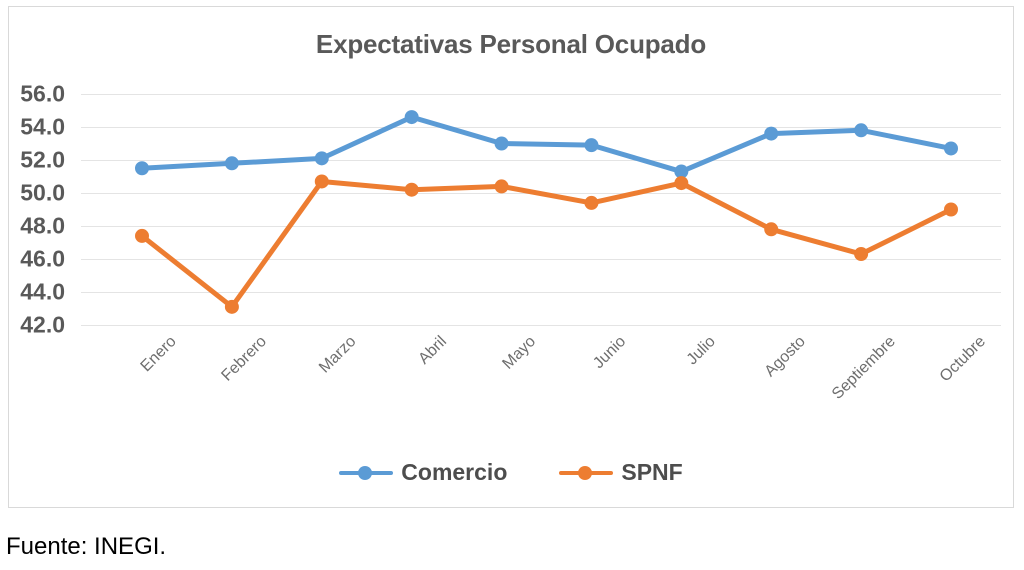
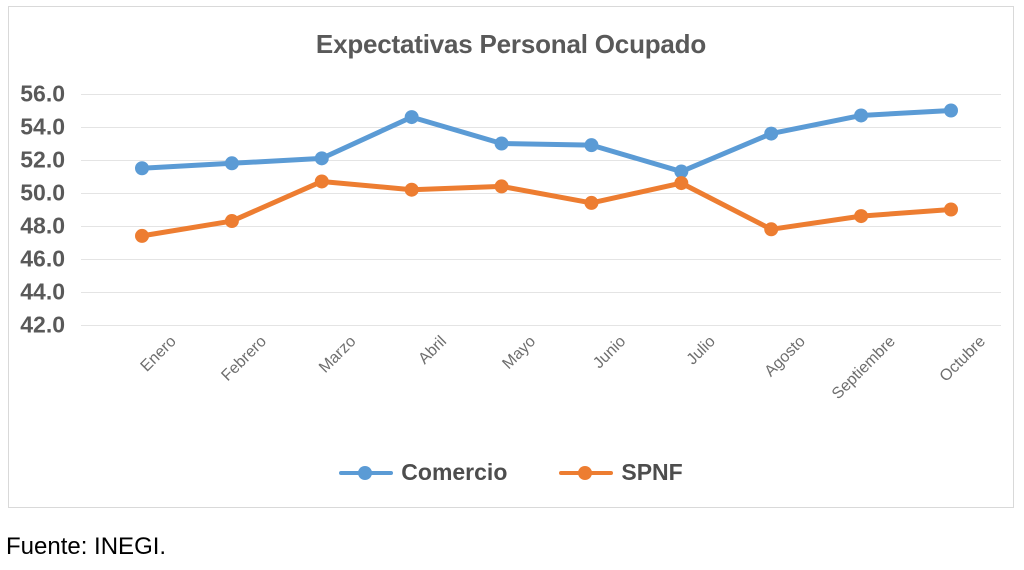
SPNF/Febrero: 43.1 -> 48.3
Comercio/Septiembre: 53.8 -> 54.7
SPNF/Septiembre: 46.3 -> 48.6
Comercio/Octubre: 52.7 -> 55.0
